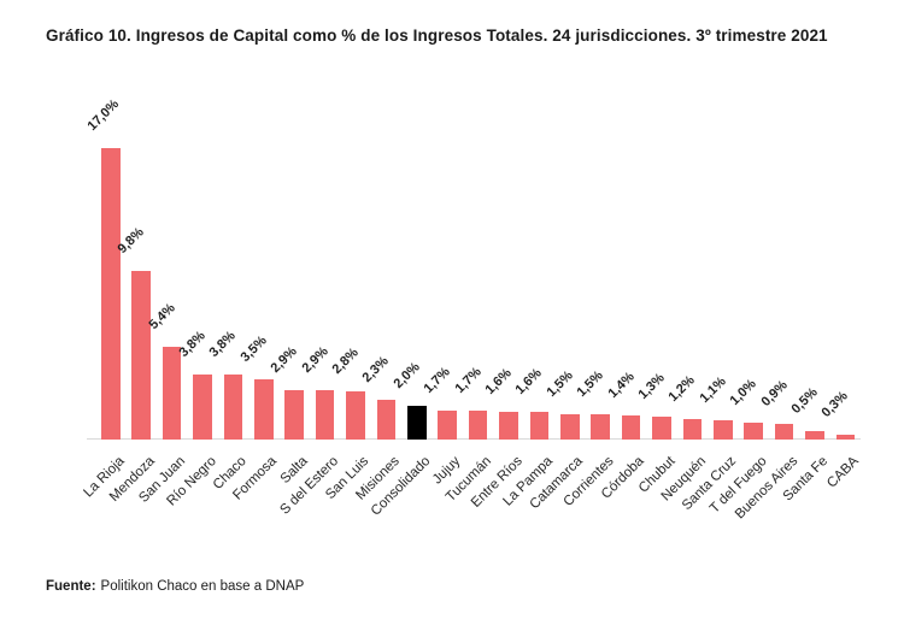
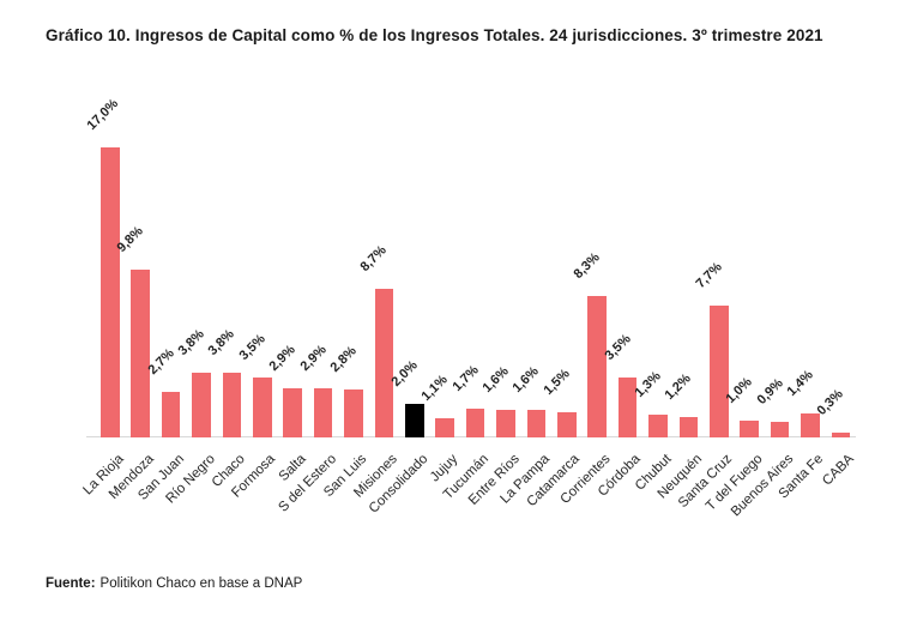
San Juan: 5,4% -> 2,7%
Misiones: 2,3% -> 8,7%
Jujuy: 1,7% -> 1,1%
Corrientes: 1,5% -> 8,3%
Córdoba: 1,4% -> 3,5%
Santa Cruz: 1,1% -> 7,7%
Santa Fe: 0,5% -> 1,4%
